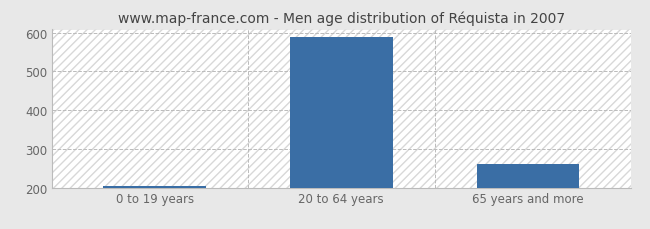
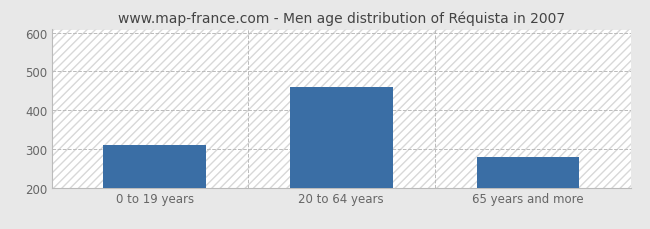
0 to 19 years: 203 -> 310
20 to 64 years: 590 -> 460
65 years and more: 262 -> 280
